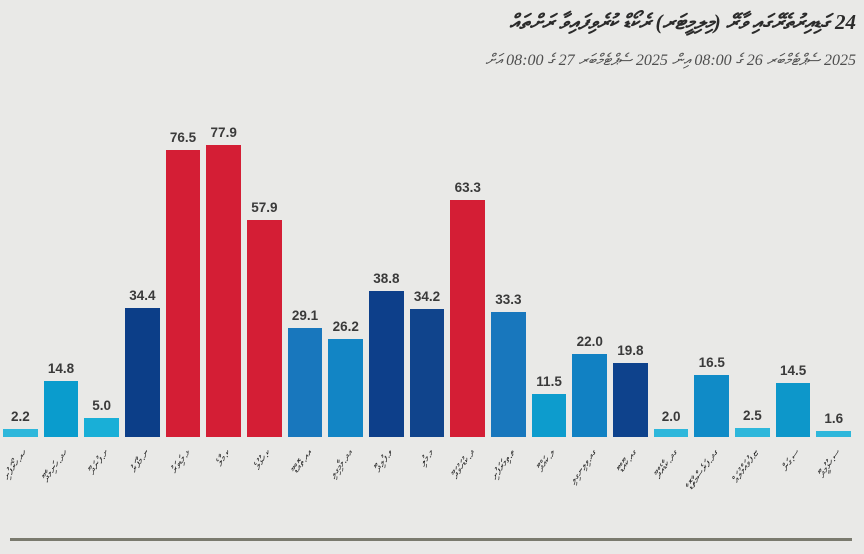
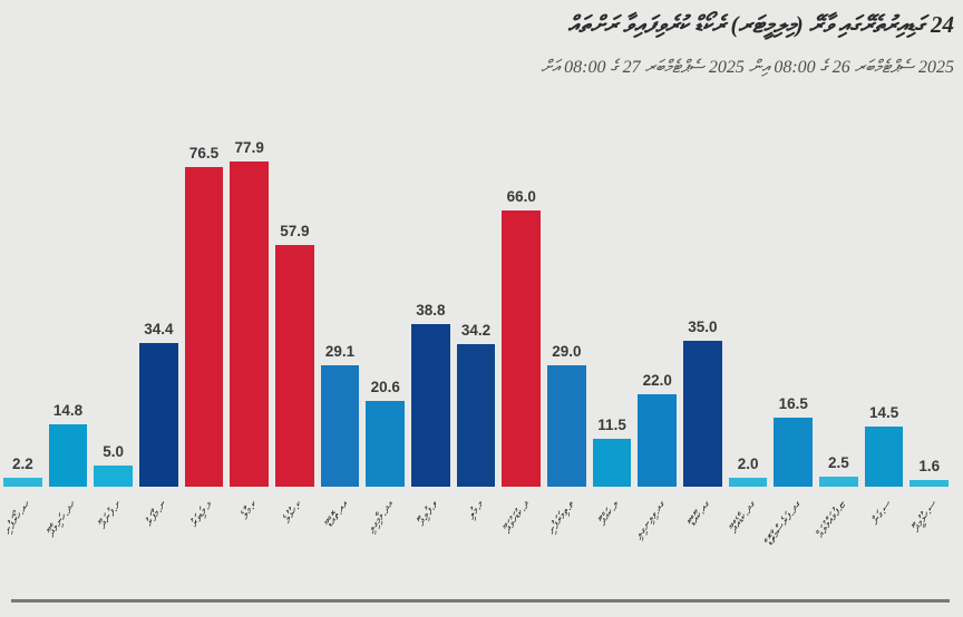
އދ.މާމިގިލި: 26.2 -> 20.6
ދ.ކުޑަހުވަދޫ: 63.3 -> 66.0
ތ.ތިމަރަފުށި: 33.3 -> 29.0
ގއ.ކޫއްޑޫ: 19.8 -> 35.0
